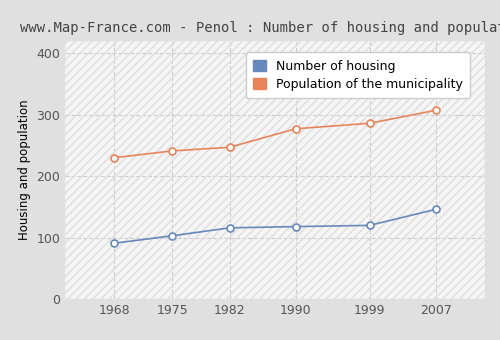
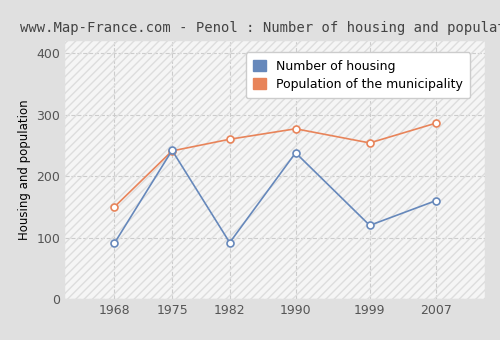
Population of the municipality/1968: 230 -> 150
Number of housing/1975: 103 -> 242
Number of housing/1982: 116 -> 92
Population of the municipality/1982: 247 -> 260
Number of housing/1990: 118 -> 238
Population of the municipality/1999: 286 -> 254
Number of housing/2007: 146 -> 160
Population of the municipality/2007: 307 -> 286
